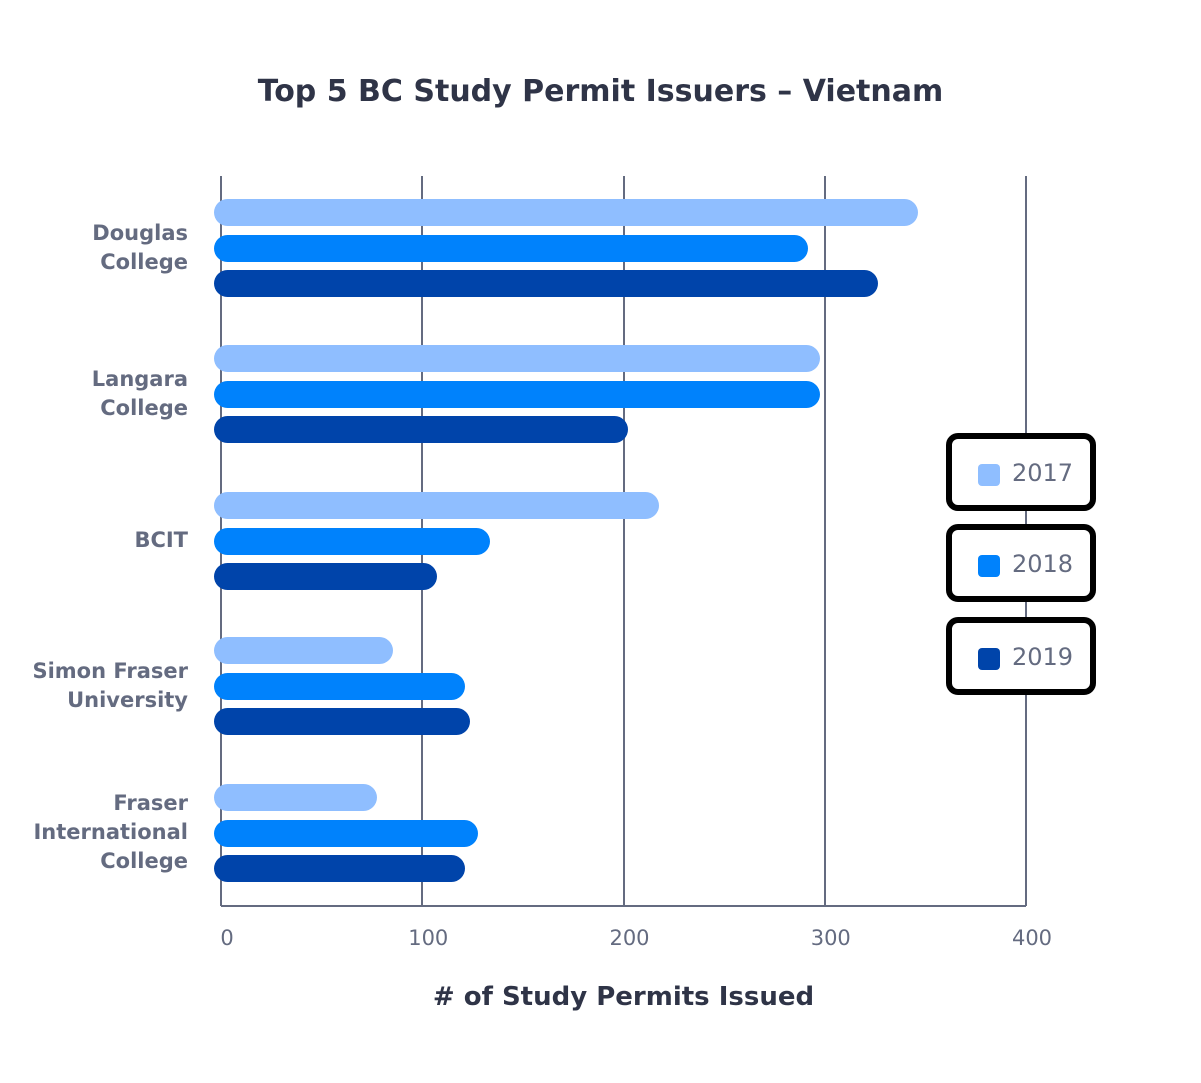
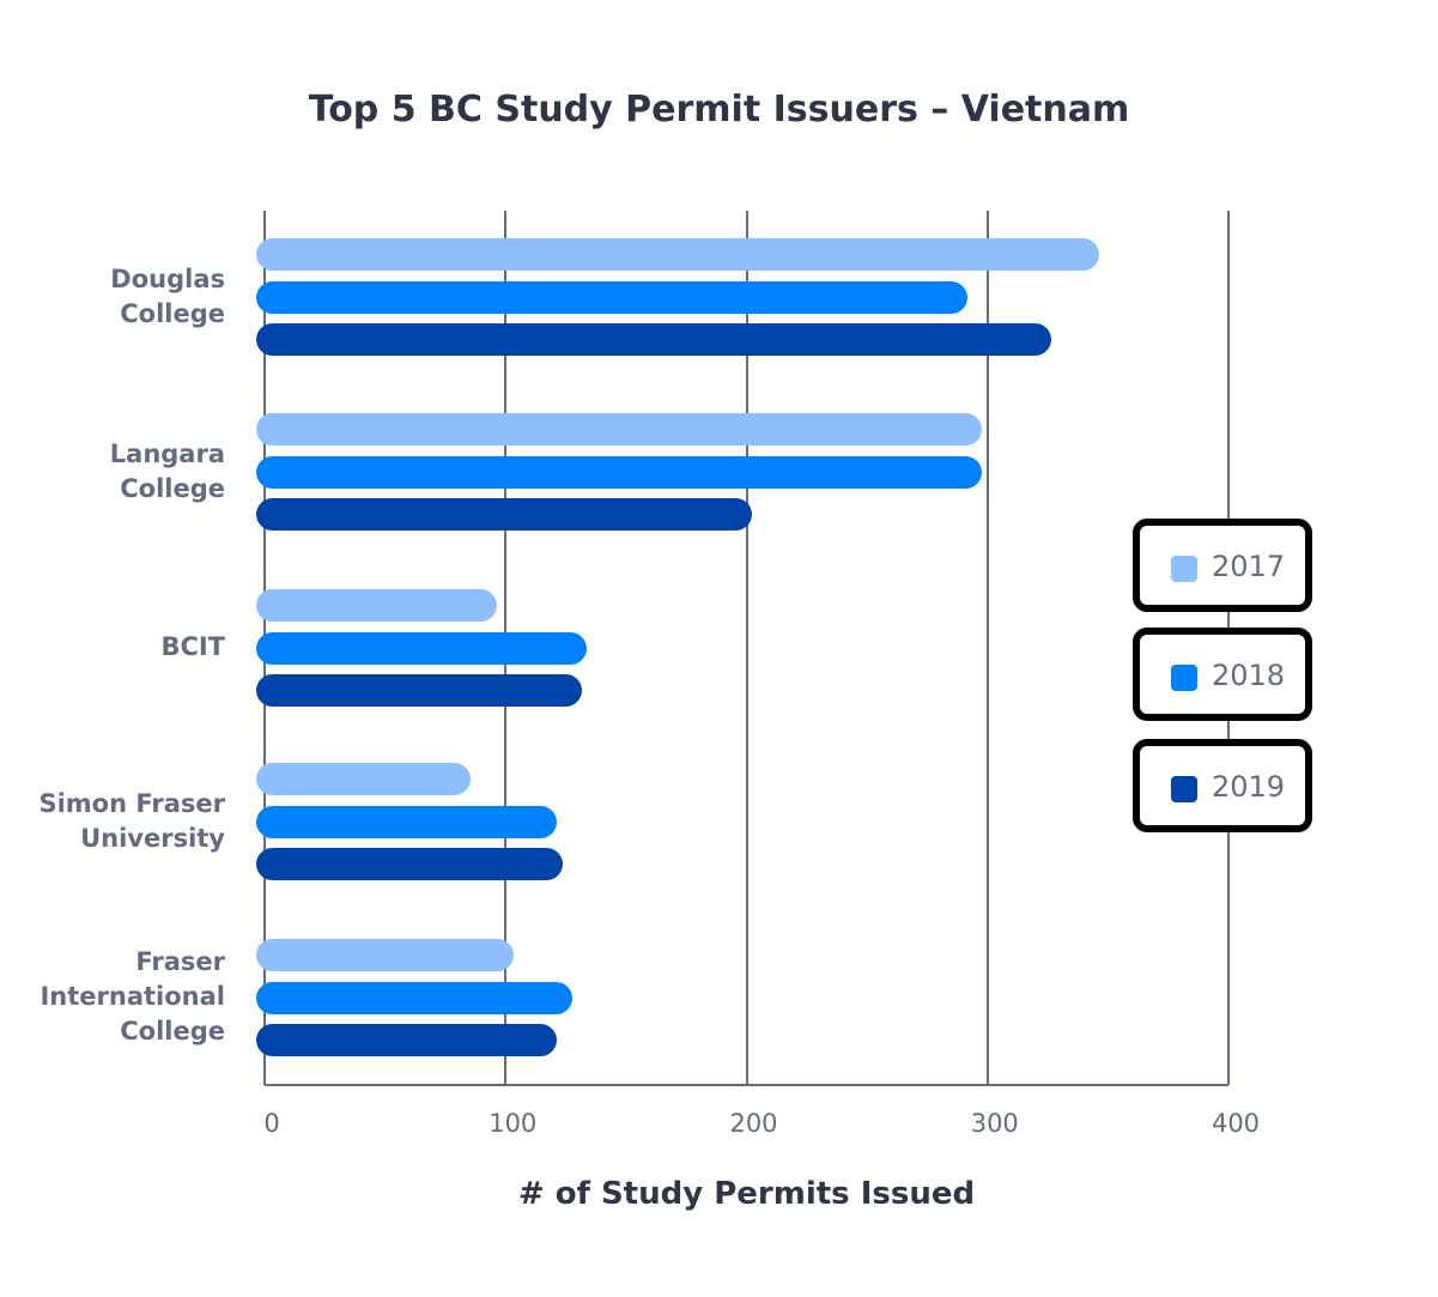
2017/BCIT: 214 -> 93
2019/BCIT: 104 -> 128
2017/Fraser International College: 74 -> 100
